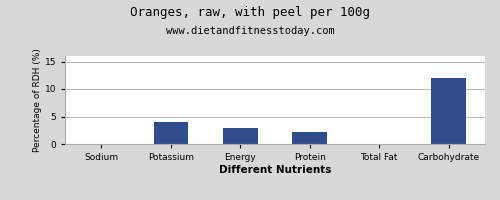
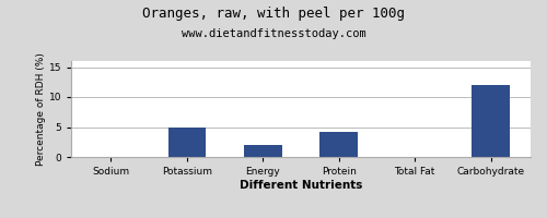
Potassium: 4.0 -> 5.0
Energy: 3.0 -> 2.0
Protein: 2.2 -> 4.2
